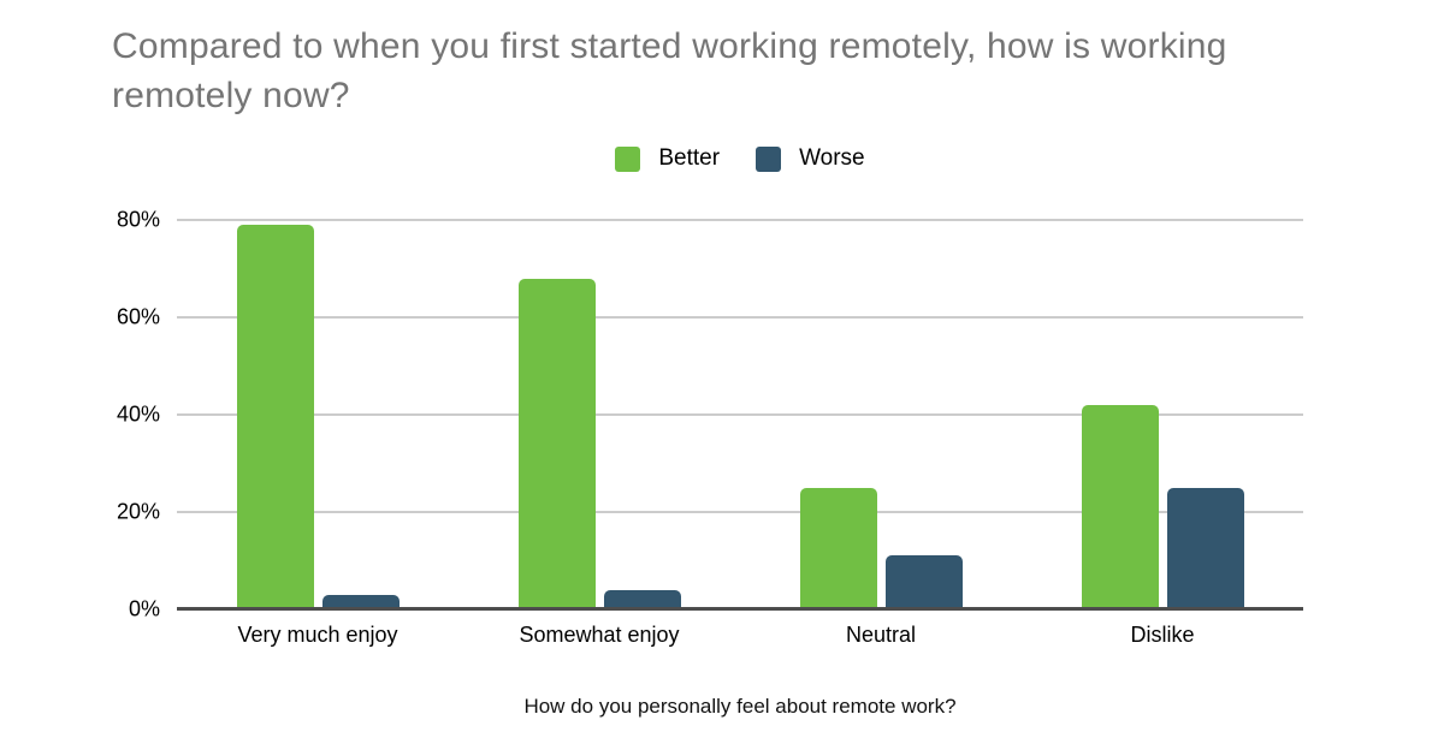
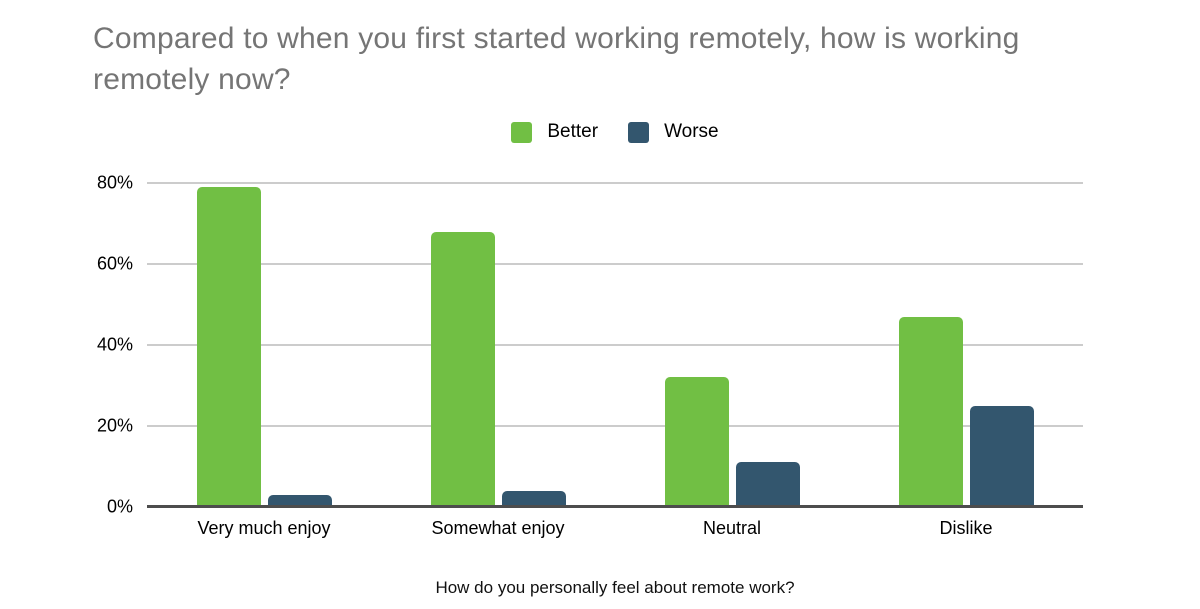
Better/Neutral: 25% -> 32%
Better/Dislike: 42% -> 47%
